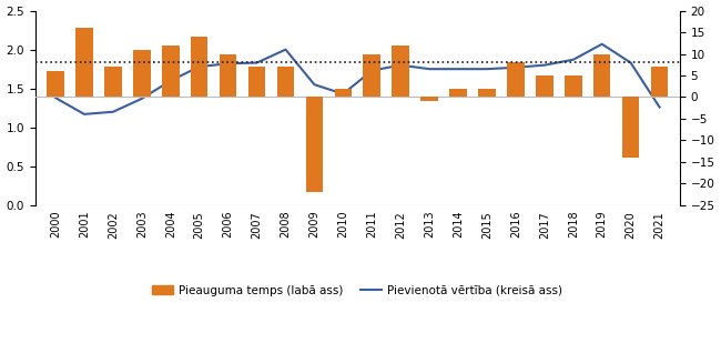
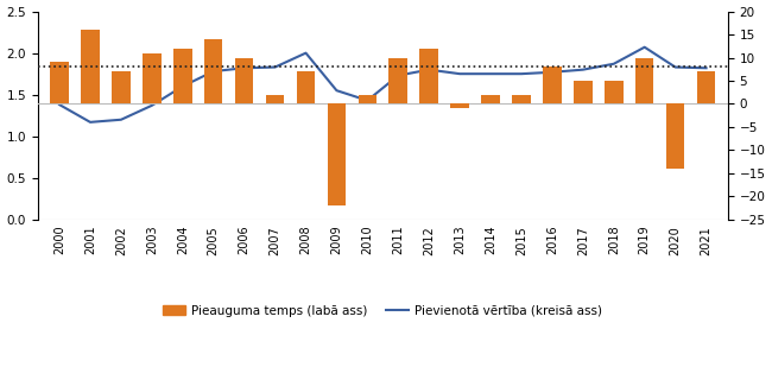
Pieauguma temps (labā ass)/2000: 6 -> 9
Pieauguma temps (labā ass)/2007: 7 -> 2
Pievienotā vērtība (kreisā ass)/2021: 1.26 -> 1.82
